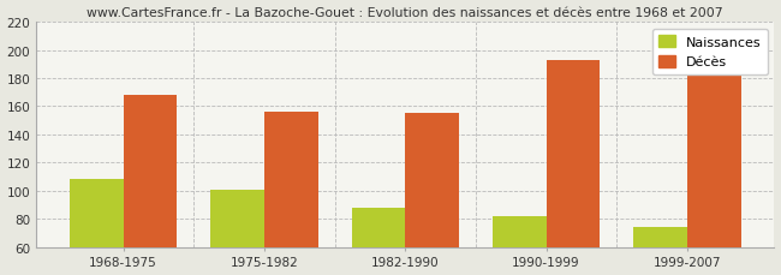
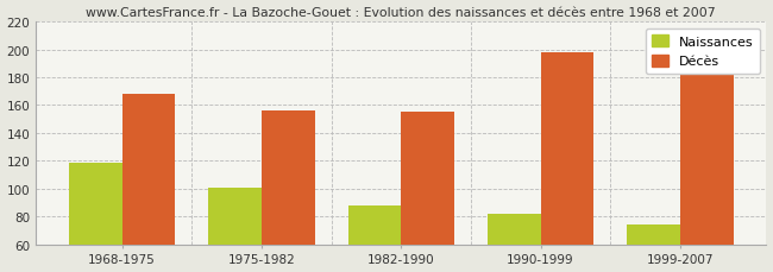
Naissances/1968-1975: 108 -> 119
Décès/1990-1999: 193 -> 198
